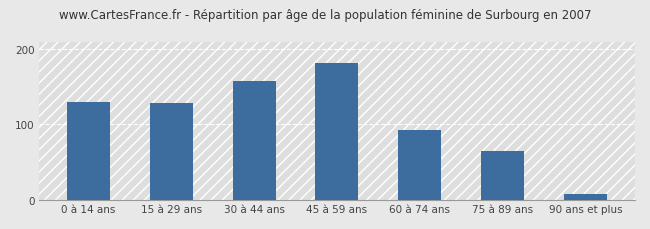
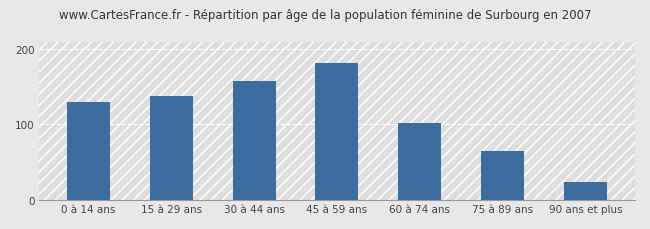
15 à 29 ans: 128 -> 138
60 à 74 ans: 93 -> 102
90 ans et plus: 8 -> 24
